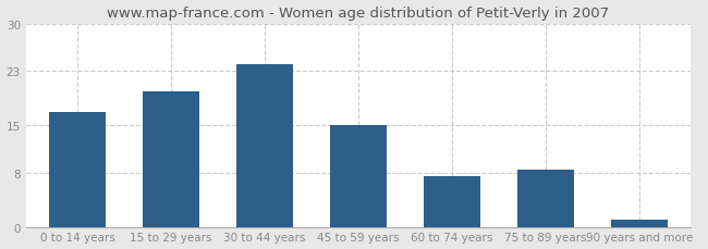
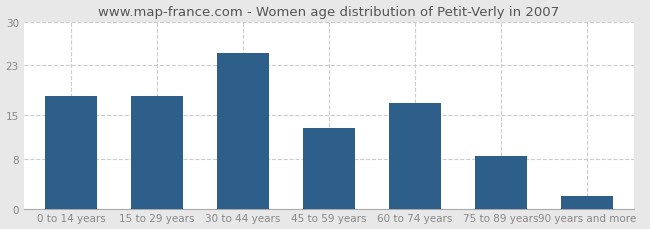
0 to 14 years: 17.0 -> 18.0
15 to 29 years: 20.0 -> 18.0
30 to 44 years: 24.0 -> 25.0
45 to 59 years: 15.0 -> 13.0
60 to 74 years: 7.5 -> 17.0
90 years and more: 1.0 -> 2.0
